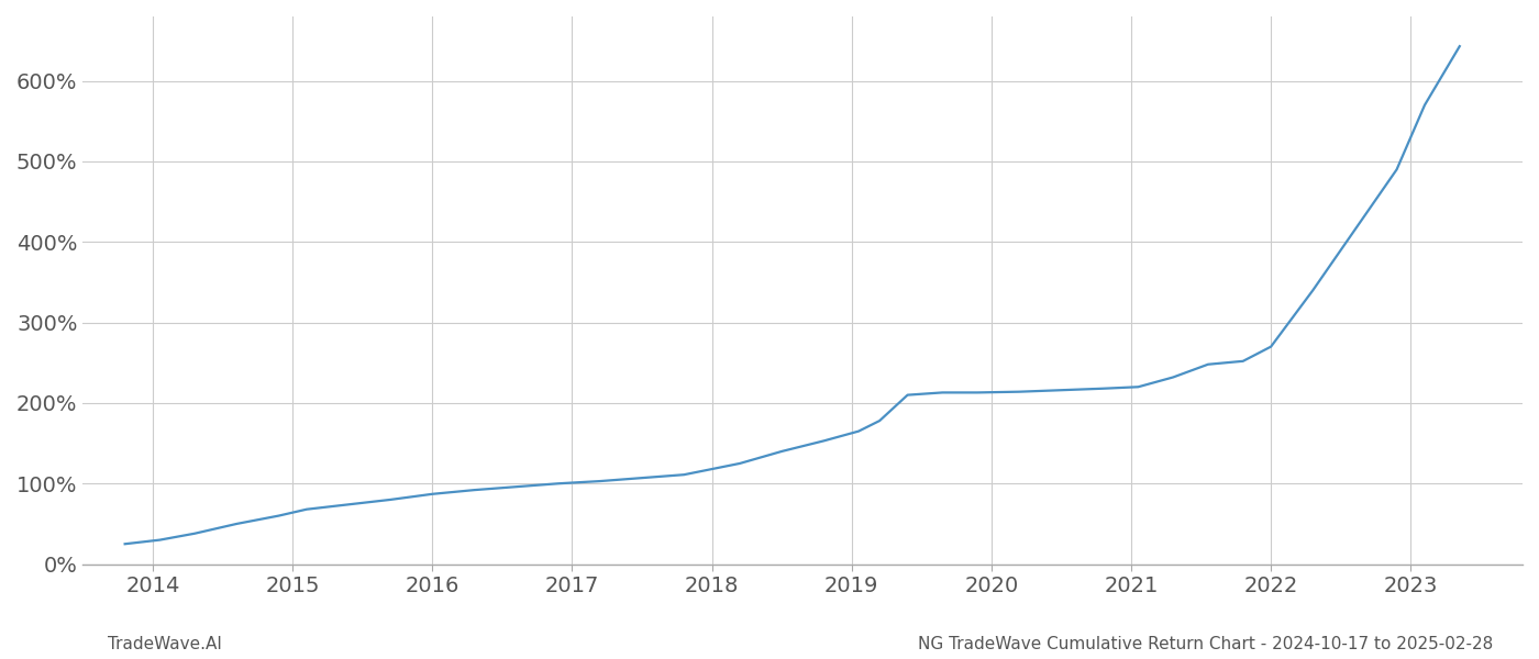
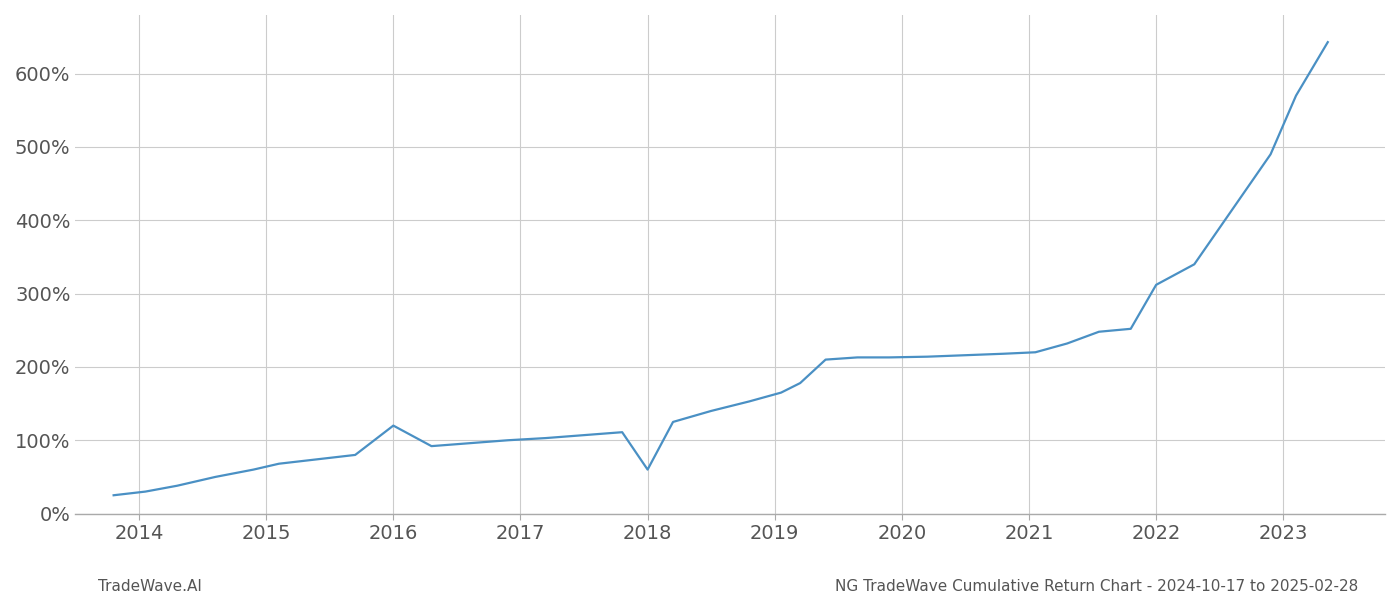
2016: 87% -> 120%
2018: 118% -> 60%
2022: 270% -> 312%
